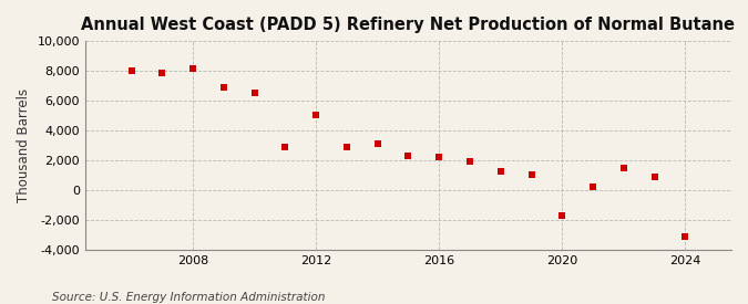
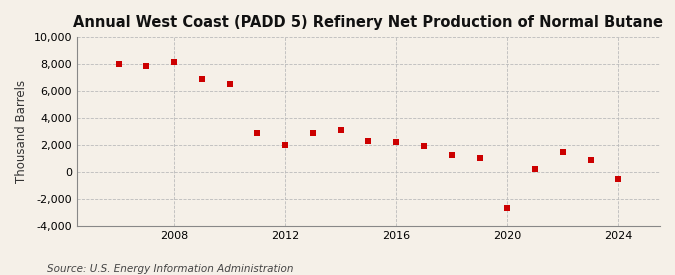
2012: 5,000 -> 2,000
2020: -1,700 -> -2,700
2024: -3,100 -> -500
